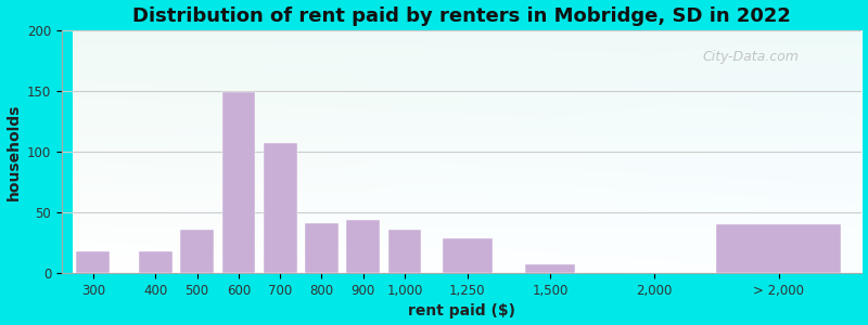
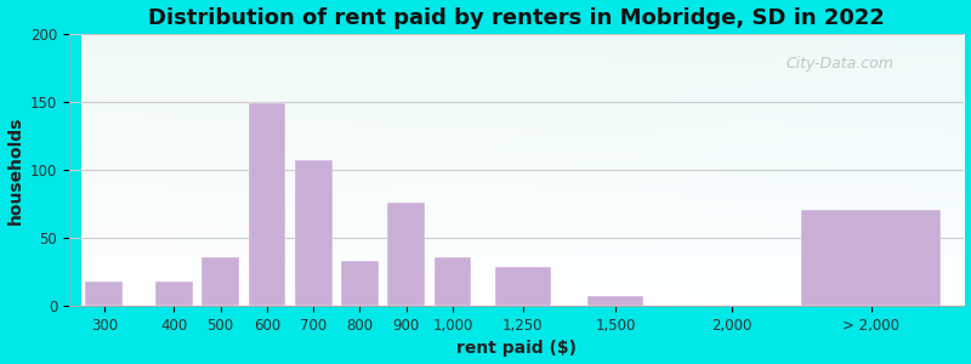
800: 41 -> 33
900: 44 -> 76
> 2,000: 40 -> 71
